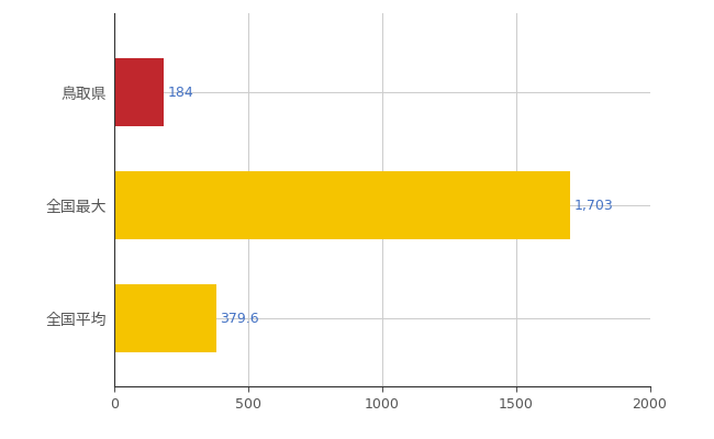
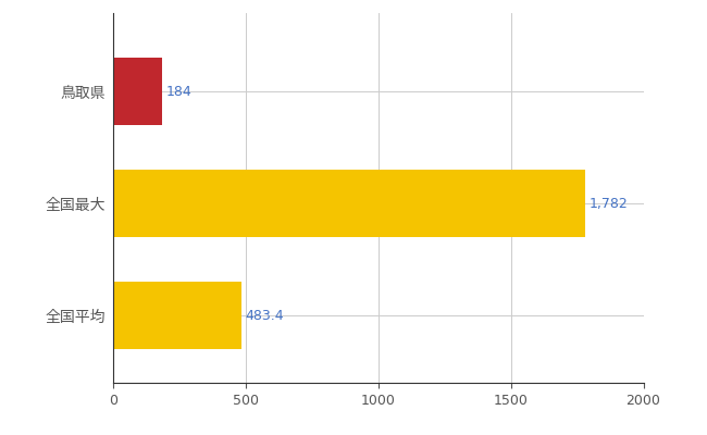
全国最大: 1,703 -> 1,782
全国平均: 379.6 -> 483.4
